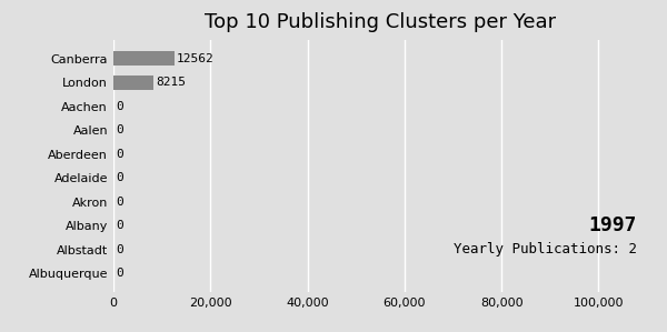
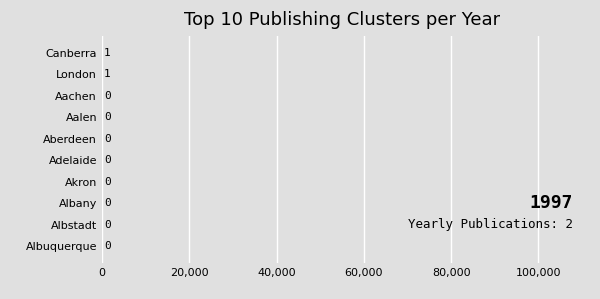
Canberra: 12562 -> 1
London: 8215 -> 1
